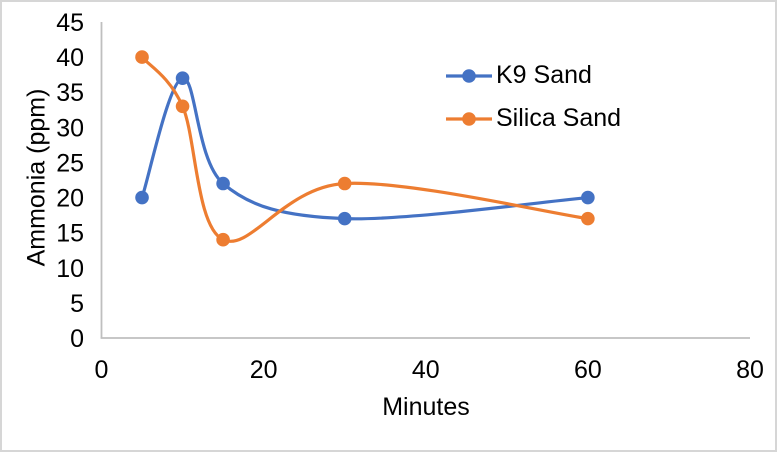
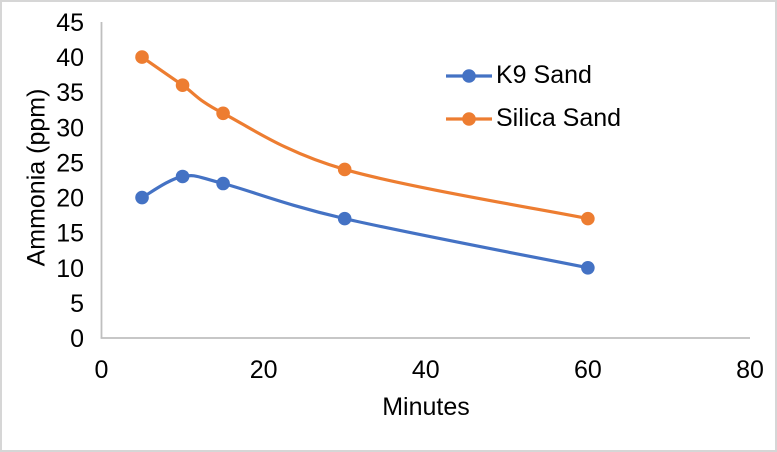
K9 Sand/10: 37 -> 23
Silica Sand/10: 33 -> 36
Silica Sand/15: 14 -> 32
Silica Sand/30: 22 -> 24
K9 Sand/60: 20 -> 10
